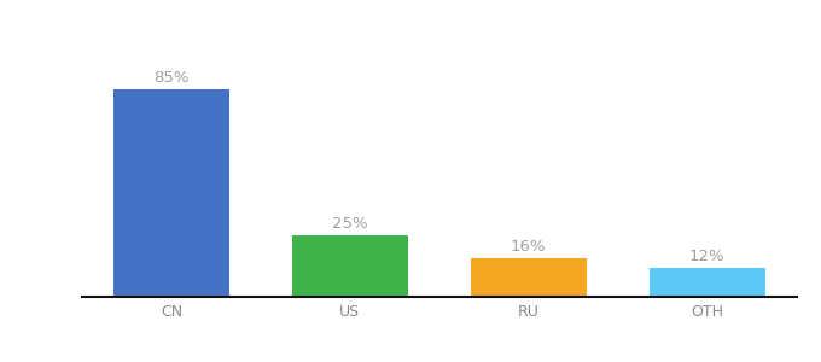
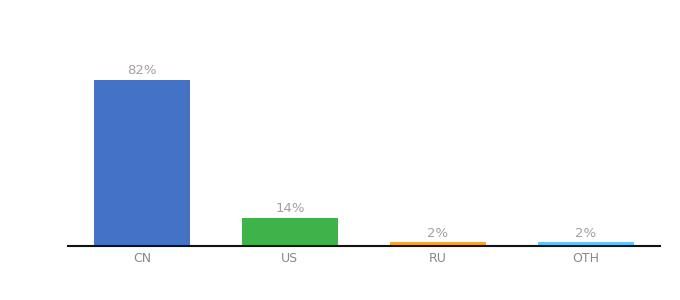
CN: 85% -> 82%
US: 25% -> 14%
RU: 16% -> 2%
OTH: 12% -> 2%
